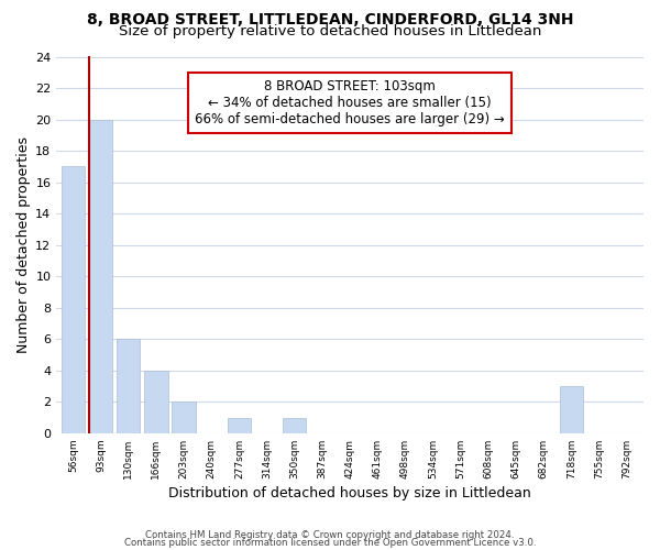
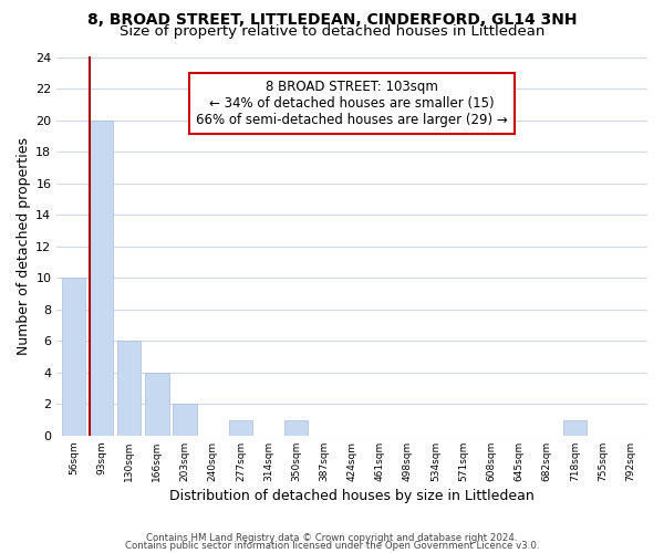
56sqm: 17 -> 10
718sqm: 3 -> 1
